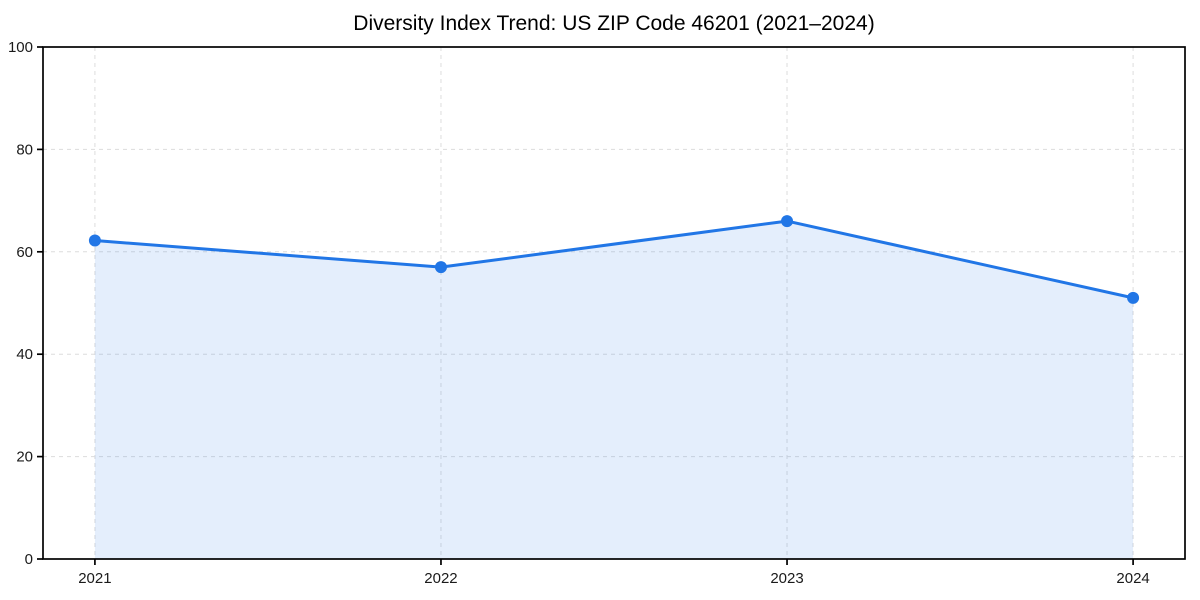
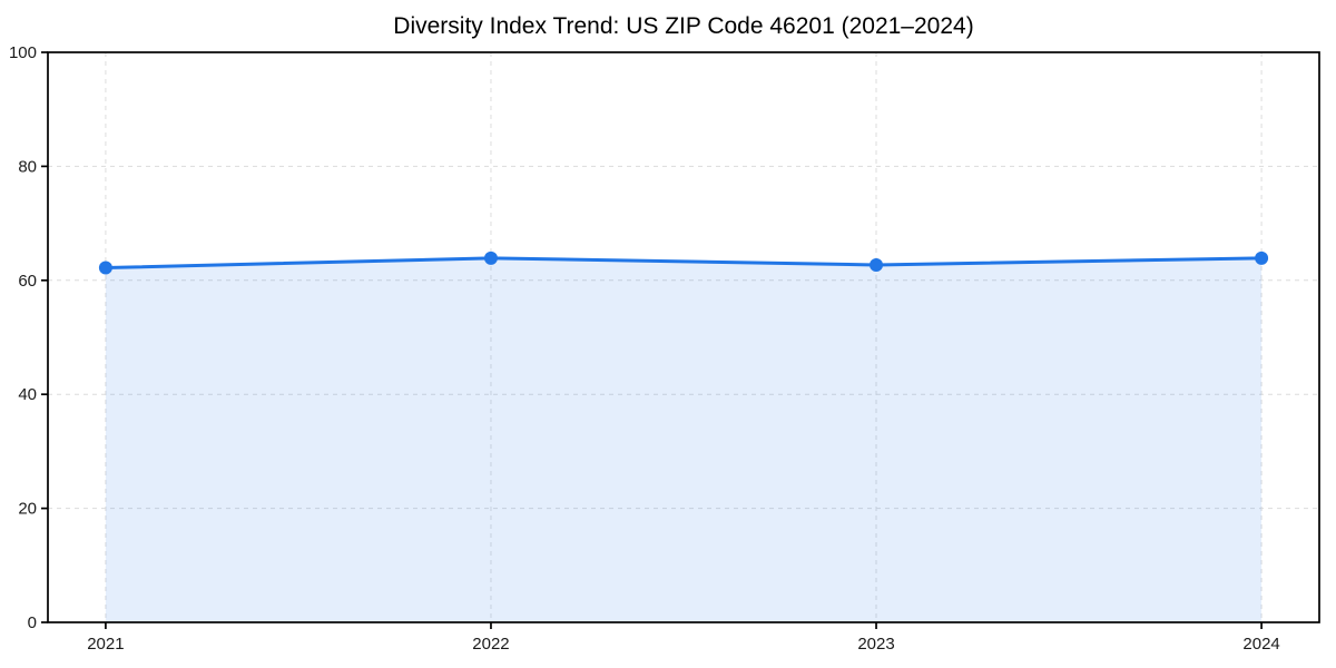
2022: 57 -> 64
2023: 66 -> 63
2024: 51 -> 64
